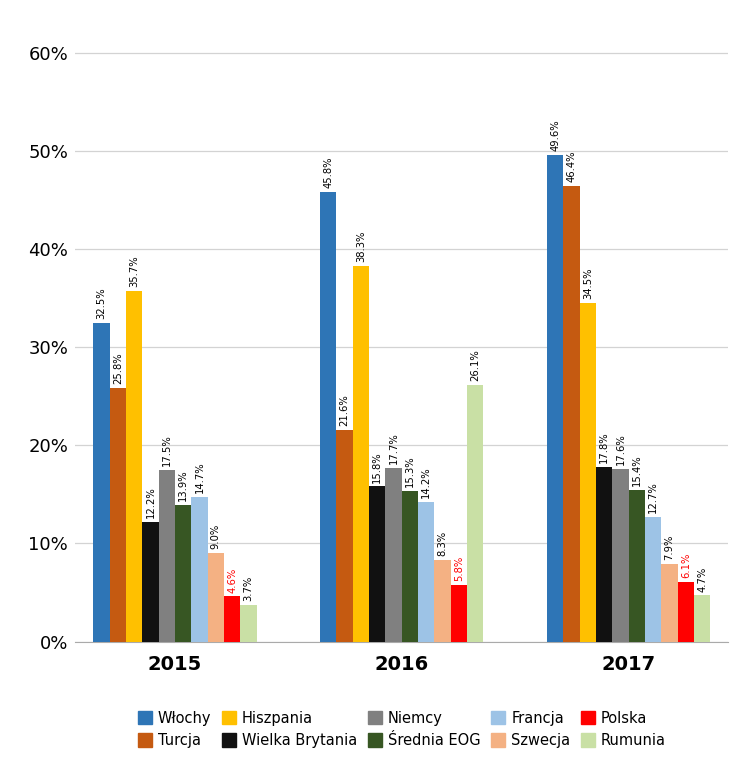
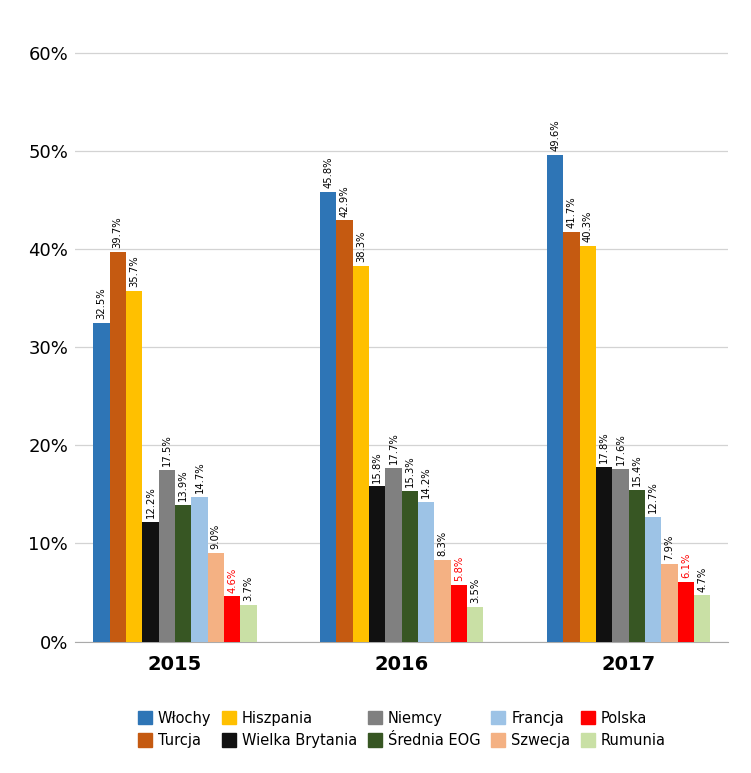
Turcja/2015: 25.8% -> 39.7%
Turcja/2016: 21.6% -> 42.9%
Rumunia/2016: 26.1% -> 3.5%
Turcja/2017: 46.4% -> 41.7%
Hiszpania/2017: 34.5% -> 40.3%
